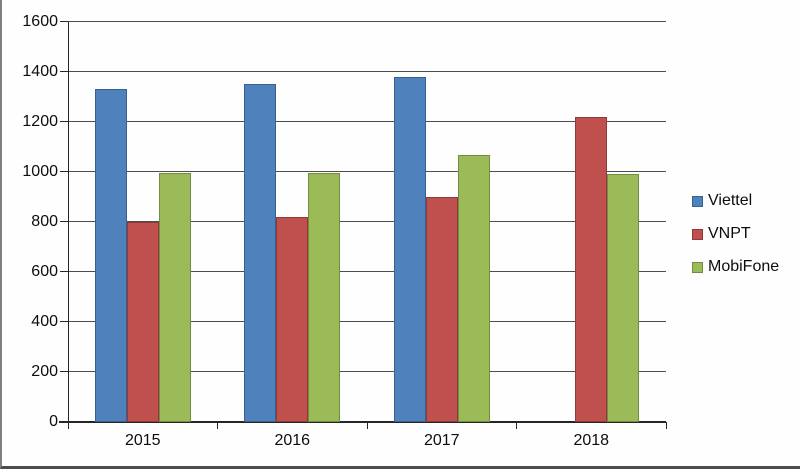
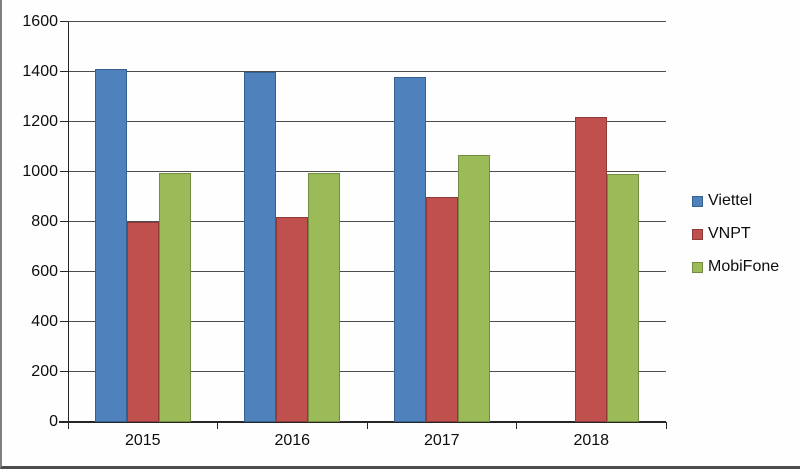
Viettel/2015: 1330 -> 1410
Viettel/2016: 1350 -> 1400
